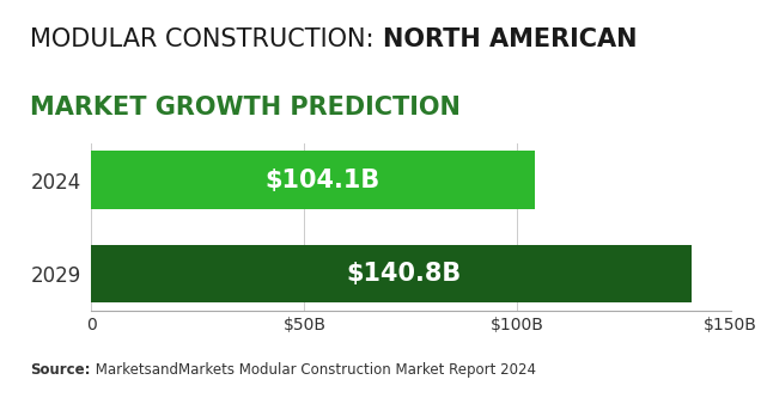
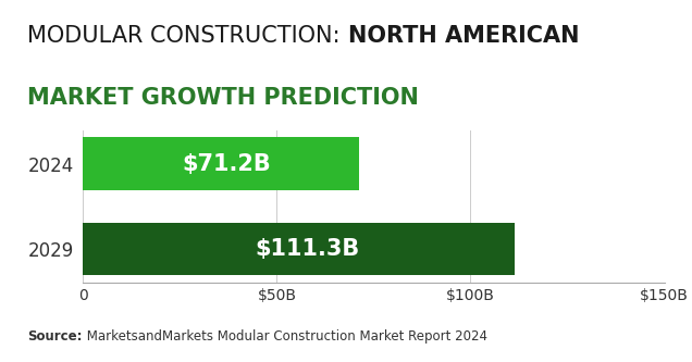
2024: $104.1B -> $71.2B
2029: $140.8B -> $111.3B
